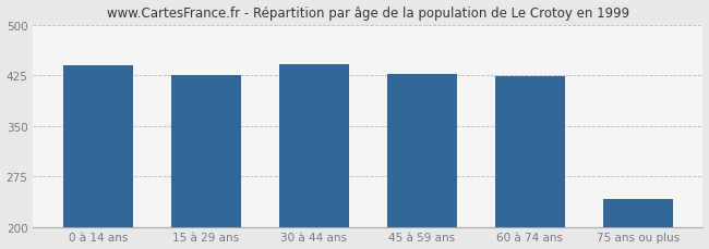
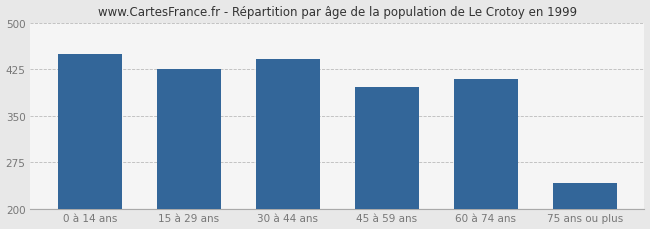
0 à 14 ans: 440 -> 450
45 à 59 ans: 427 -> 396
60 à 74 ans: 424 -> 410
